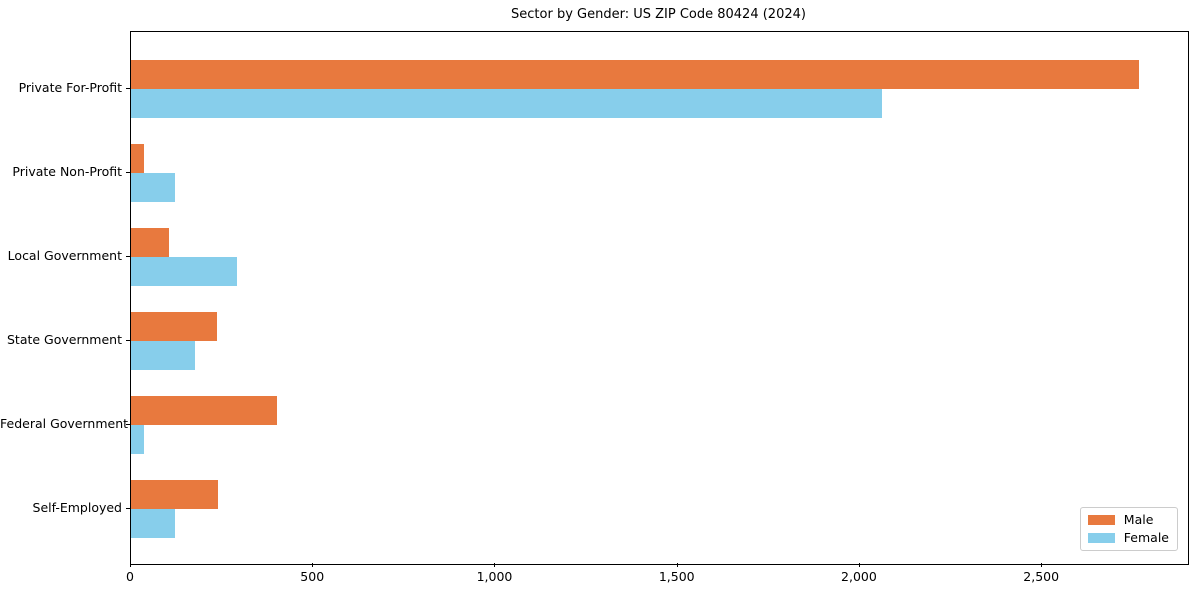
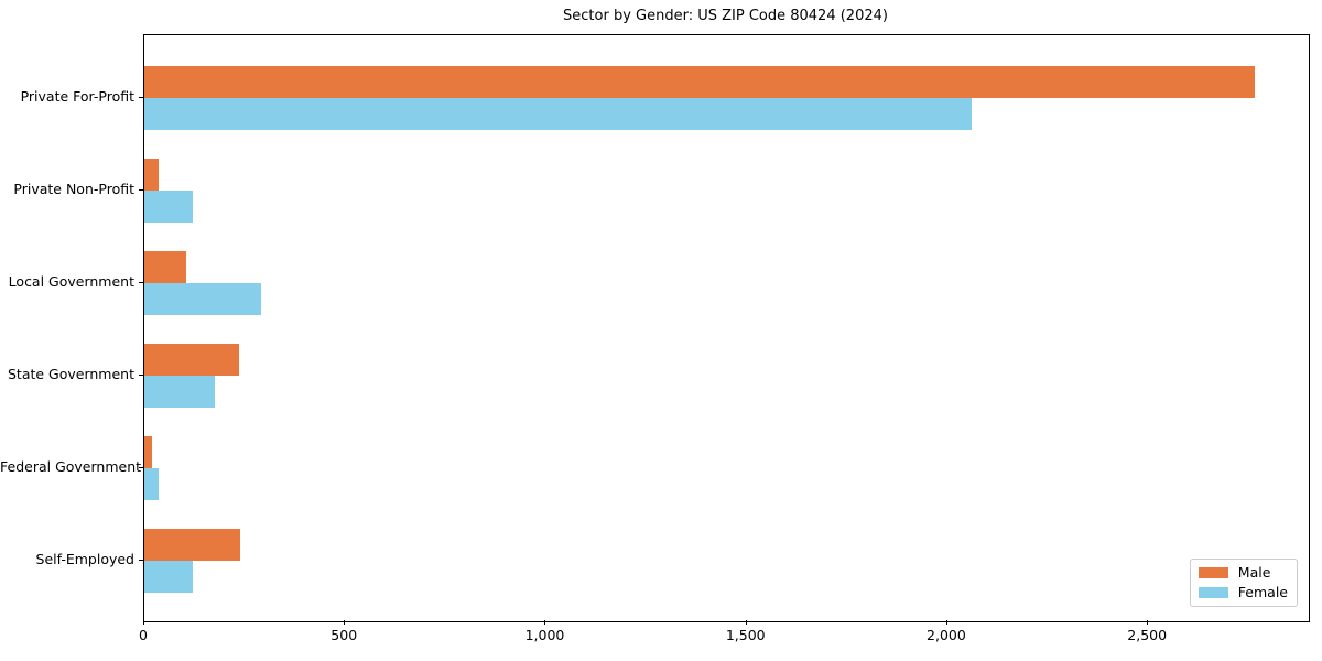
Male/Federal Government: 400 -> 20
